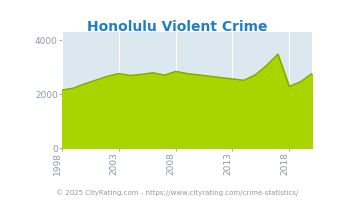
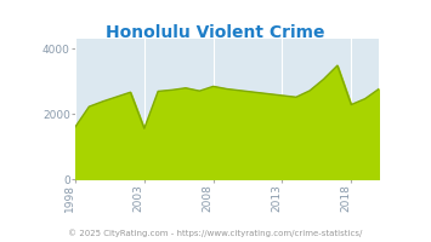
1998: 2150 -> 1600
2003: 2760 -> 1550
